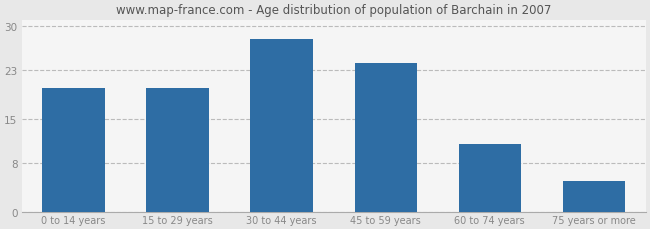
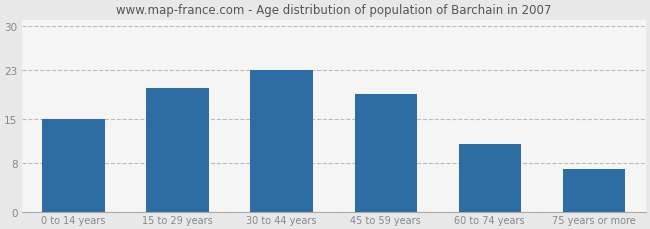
0 to 14 years: 20 -> 15
30 to 44 years: 28 -> 23
45 to 59 years: 24 -> 19
75 years or more: 5 -> 7
